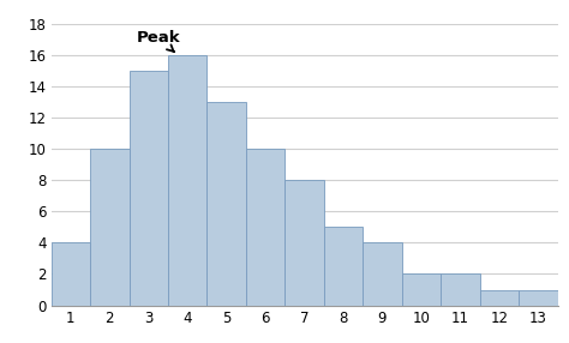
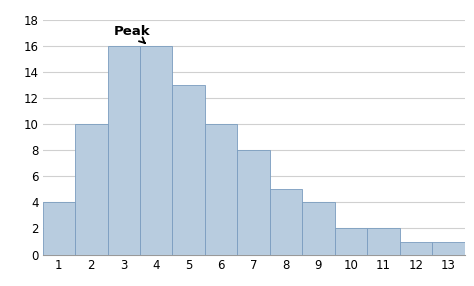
3: 15 -> 16
